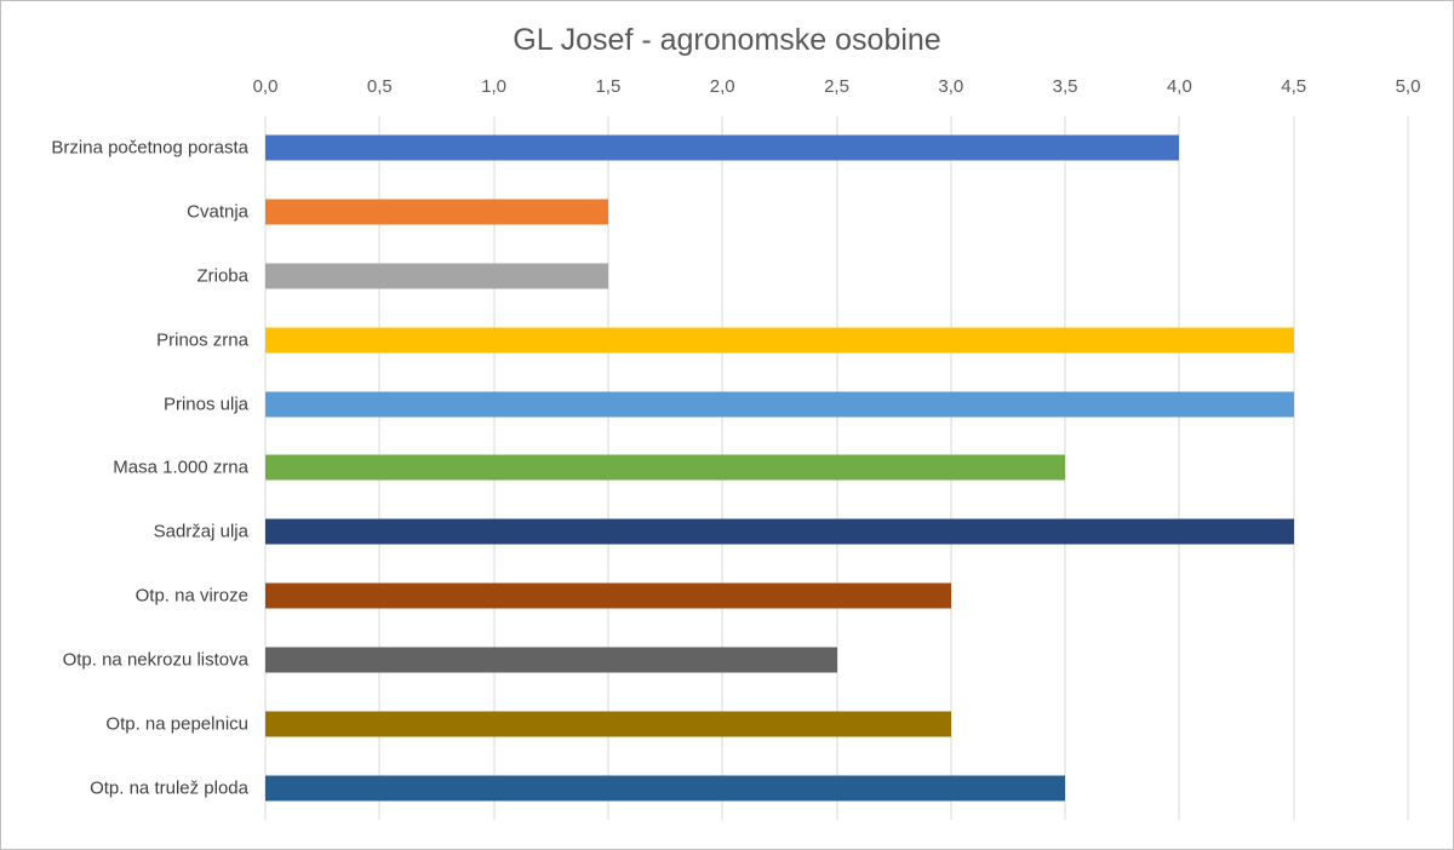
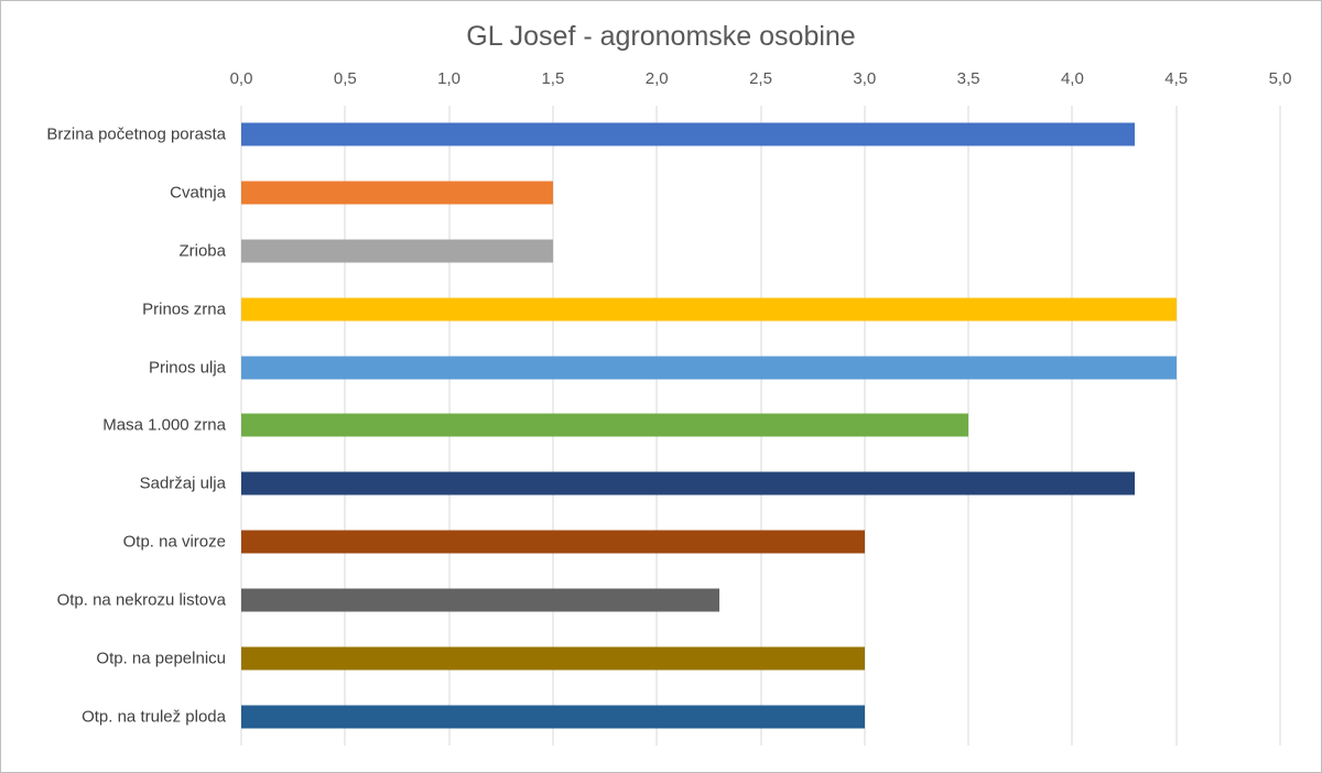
Brzina početnog porasta: 4,0 -> 4,3
Sadržaj ulja: 4,5 -> 4,3
Otp. na nekrozu listova: 2,5 -> 2,3
Otp. na trulež ploda: 3,5 -> 3,0
